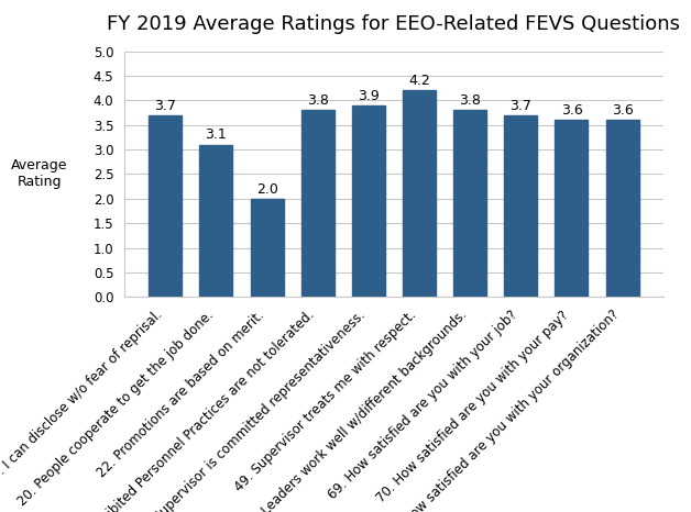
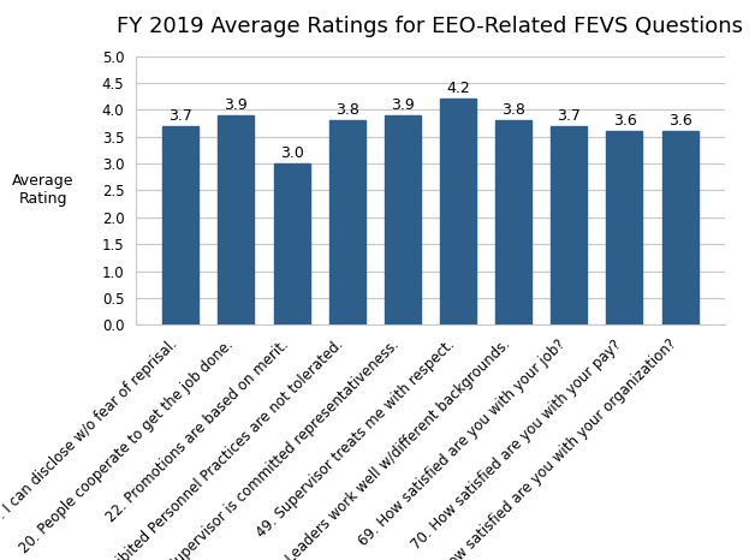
20. People cooperate to get the job done.: 3.1 -> 3.9
22. Promotions are based on merit.: 2.0 -> 3.0
